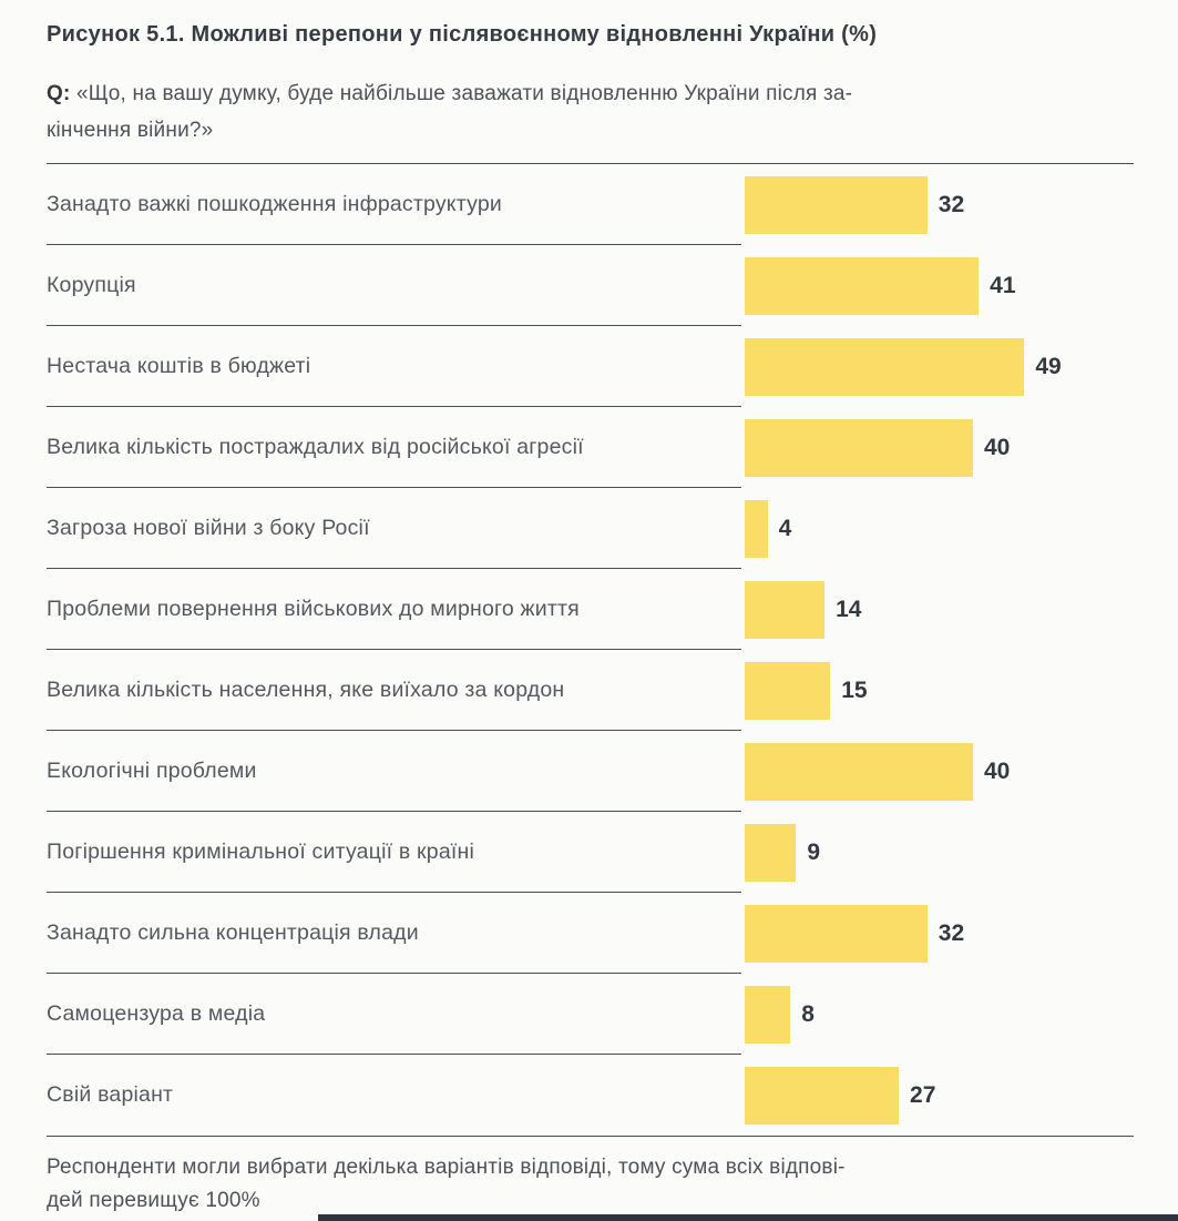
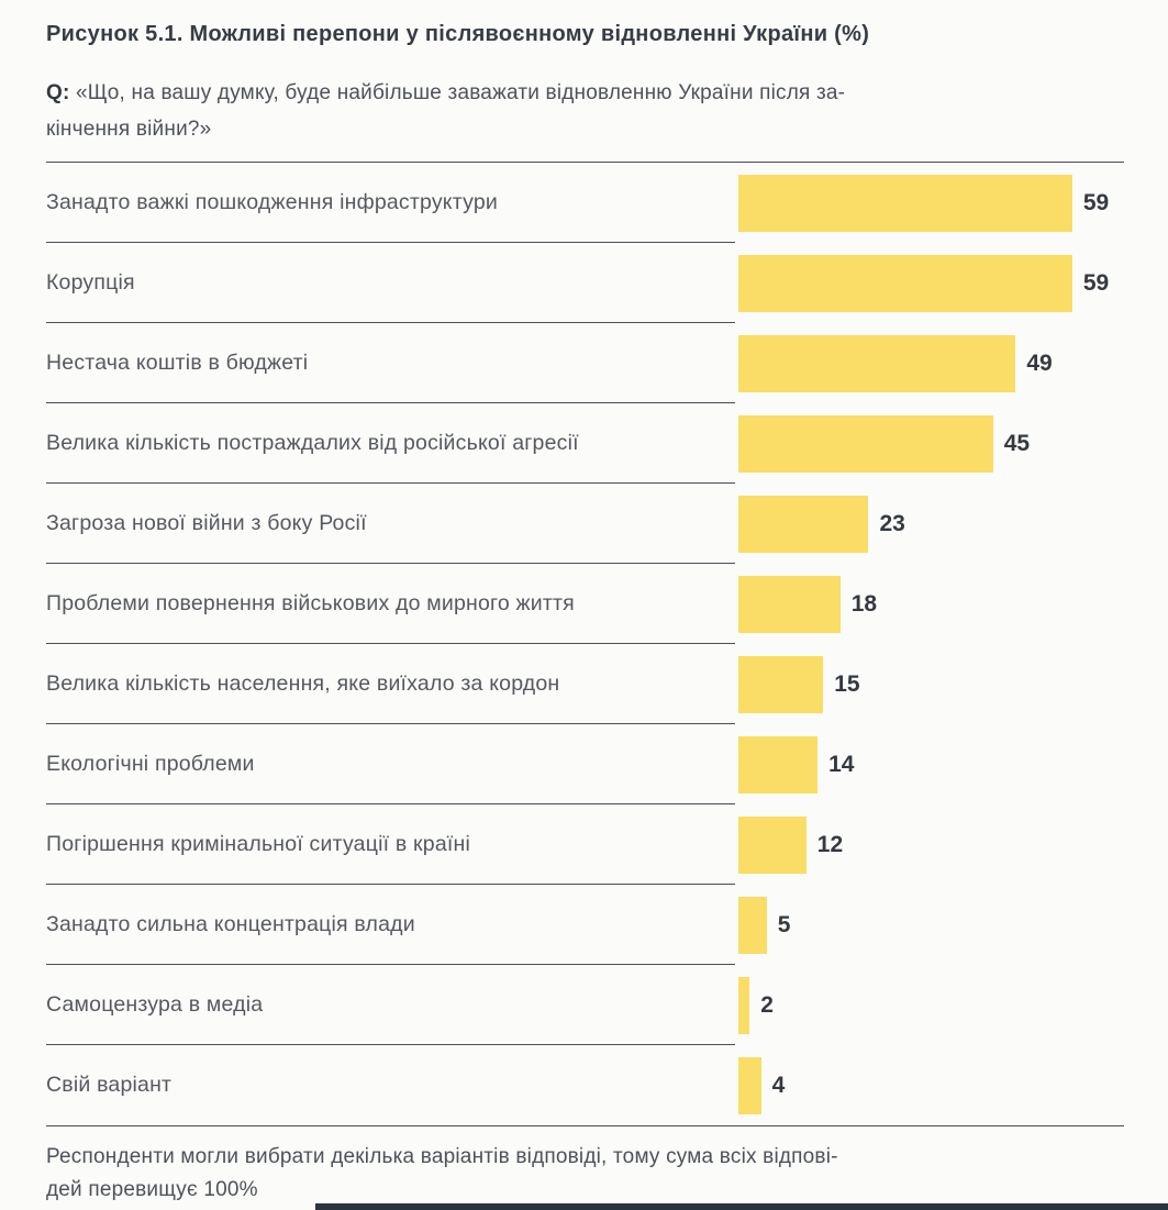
Занадто важкі пошкодження інфраструктури: 32 -> 59
Корупція: 41 -> 59
Велика кількість постраждалих від російської агресії: 40 -> 45
Загроза нової війни з боку Росії: 4 -> 23
Проблеми повернення військових до мирного життя: 14 -> 18
Екологічні проблеми: 40 -> 14
Погіршення кримінальної ситуації в країні: 9 -> 12
Занадто сильна концентрація влади: 32 -> 5
Самоцензура в медіа: 8 -> 2
Свій варіант: 27 -> 4
